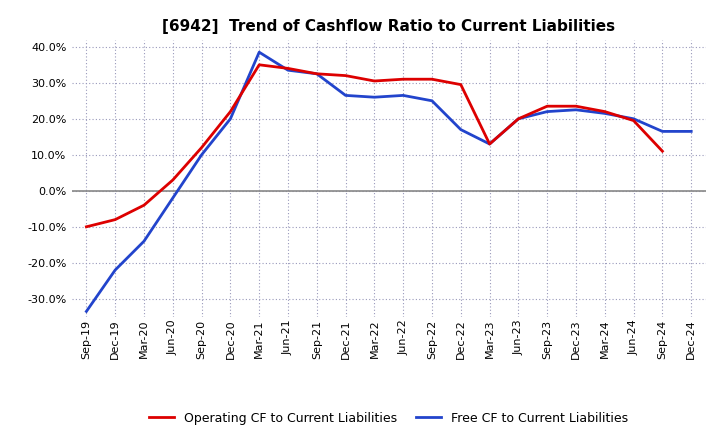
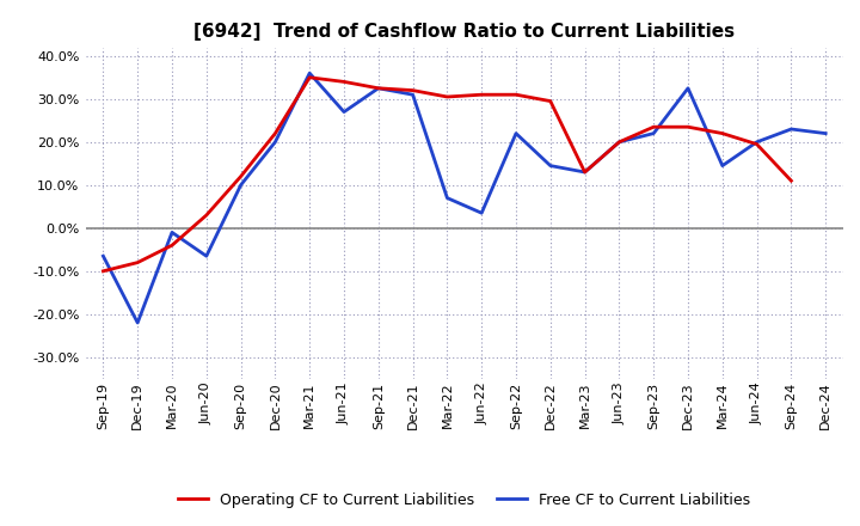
Free CF to Current Liabilities/Sep-19: -33.5% -> -6.5%
Free CF to Current Liabilities/Mar-20: -14.0% -> -1.0%
Free CF to Current Liabilities/Jun-20: -2.0% -> -6.5%
Free CF to Current Liabilities/Mar-21: 38.5% -> 36.0%
Free CF to Current Liabilities/Jun-21: 33.5% -> 27.0%
Free CF to Current Liabilities/Dec-21: 26.5% -> 31.0%
Free CF to Current Liabilities/Mar-22: 26.0% -> 7.0%
Free CF to Current Liabilities/Jun-22: 26.5% -> 3.5%
Free CF to Current Liabilities/Sep-22: 25.0% -> 22.0%
Free CF to Current Liabilities/Dec-22: 17.0% -> 14.5%
Free CF to Current Liabilities/Dec-23: 22.5% -> 32.5%
Free CF to Current Liabilities/Mar-24: 21.5% -> 14.5%
Free CF to Current Liabilities/Sep-24: 16.5% -> 23.0%
Free CF to Current Liabilities/Dec-24: 16.5% -> 22.0%
